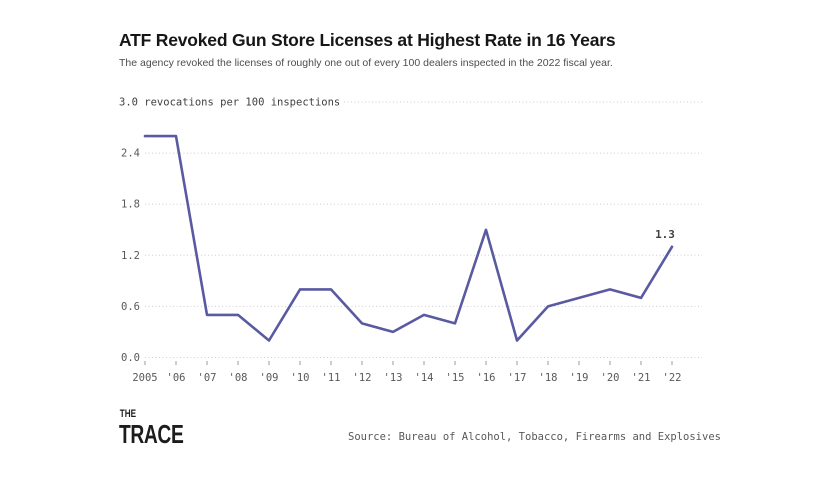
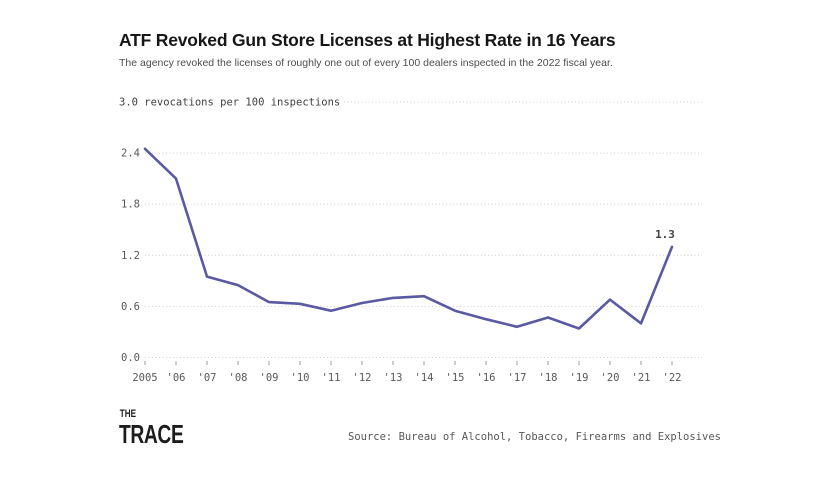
2005: 2.6 -> 2.5
'06: 2.6 -> 2.1
'07: 0.5 -> 0.9
'08: 0.5 -> 0.8
'09: 0.2 -> 0.7
'10: 0.8 -> 0.6
'11: 0.8 -> 0.6
'12: 0.4 -> 0.6
'13: 0.3 -> 0.7
'14: 0.5 -> 0.7
'15: 0.4 -> 0.6
'16: 1.5 -> 0.5
'17: 0.2 -> 0.4
'18: 0.6 -> 0.5
'19: 0.7 -> 0.3
'20: 0.8 -> 0.7
'21: 0.7 -> 0.4
